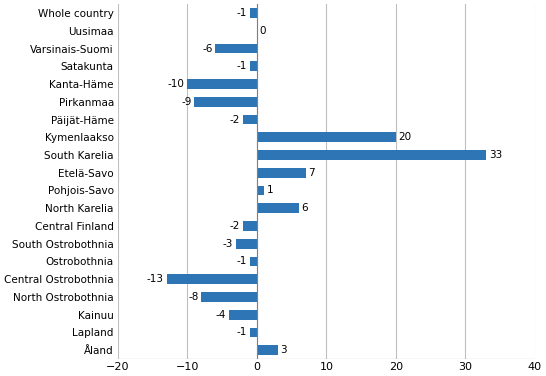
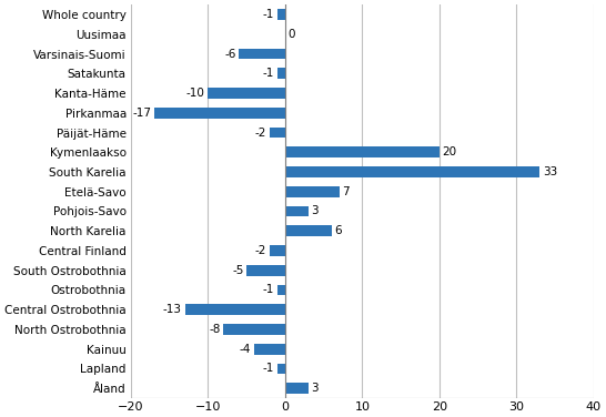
Pirkanmaa: -9 -> -17
Pohjois-Savo: 1 -> 3
South Ostrobothnia: -3 -> -5
